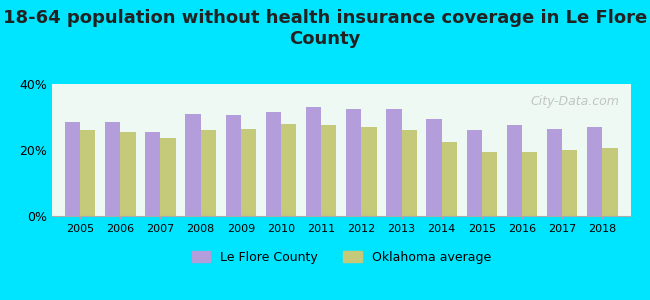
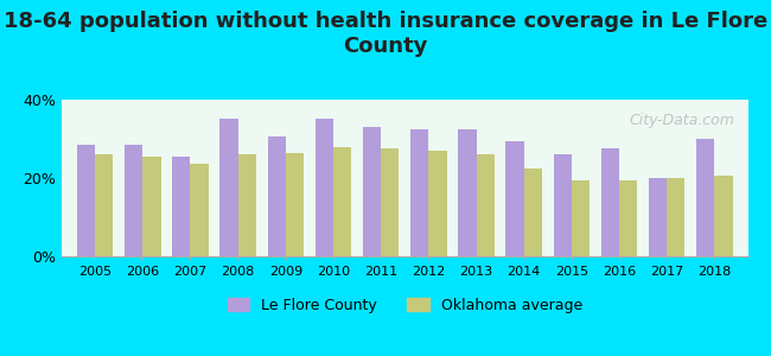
Le Flore County/2008: 31.0% -> 35.0%
Le Flore County/2010: 31.5% -> 35.0%
Le Flore County/2017: 26.5% -> 20.0%
Le Flore County/2018: 27.0% -> 30.0%
